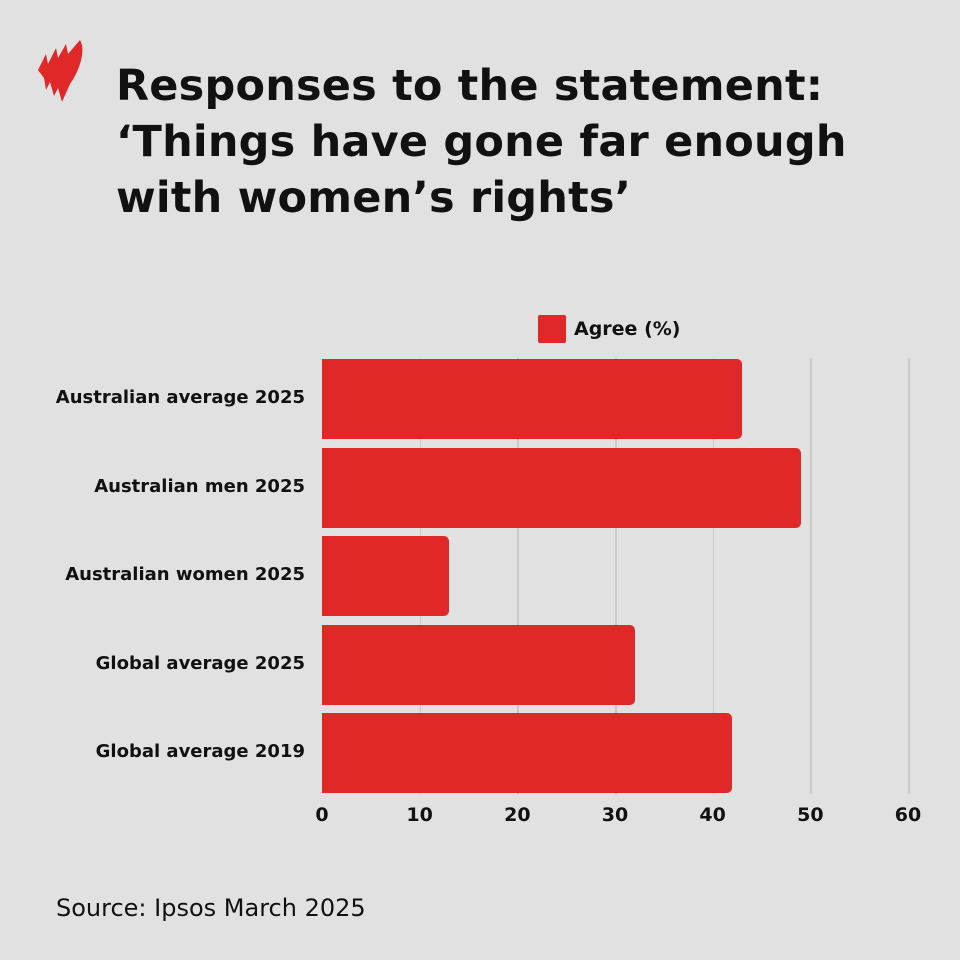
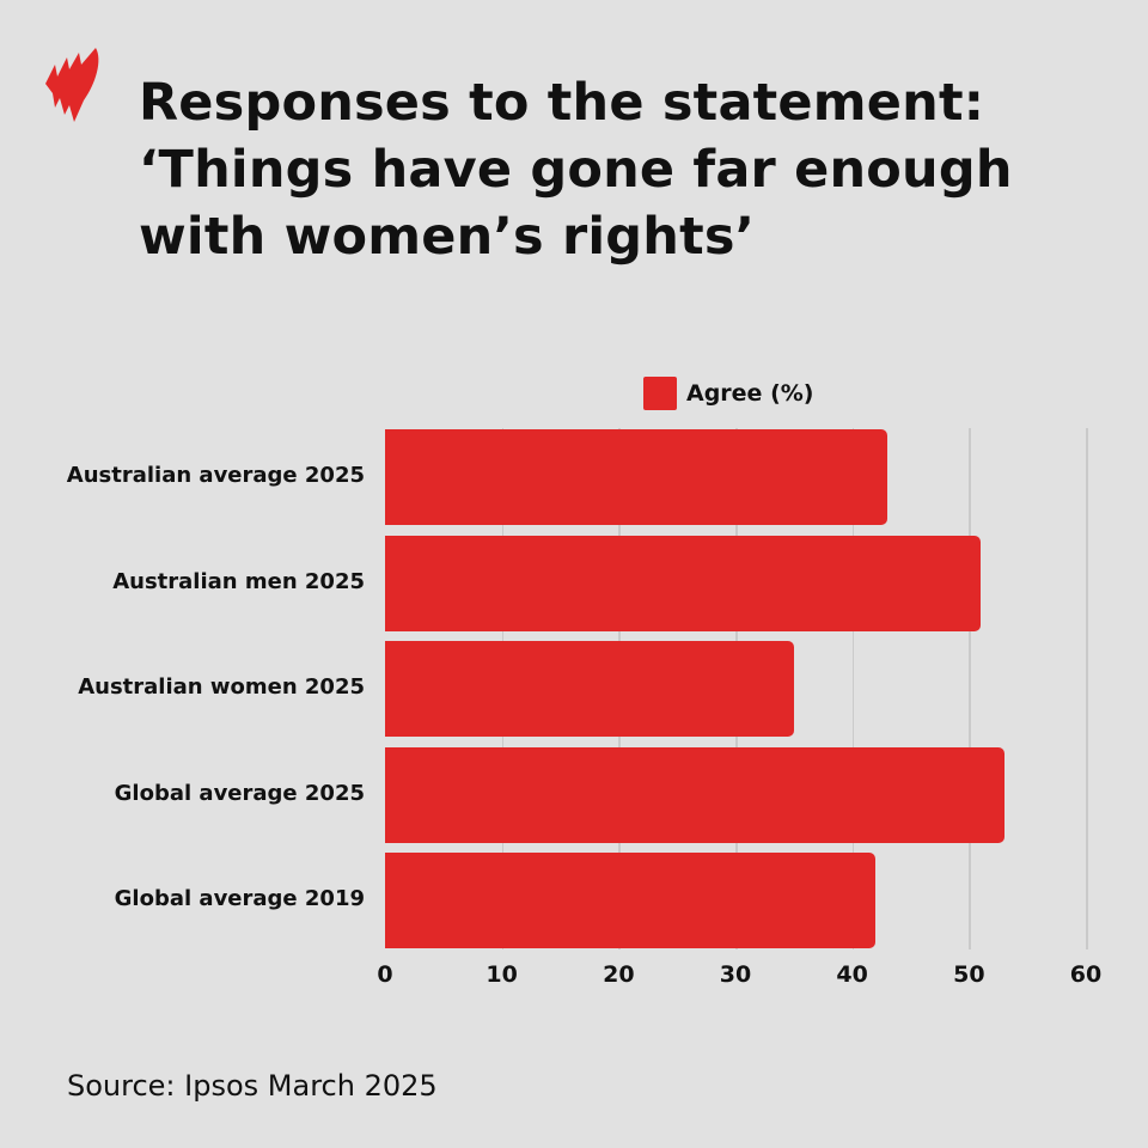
Australian men 2025: 49 -> 51
Australian women 2025: 13 -> 35
Global average 2025: 32 -> 53
